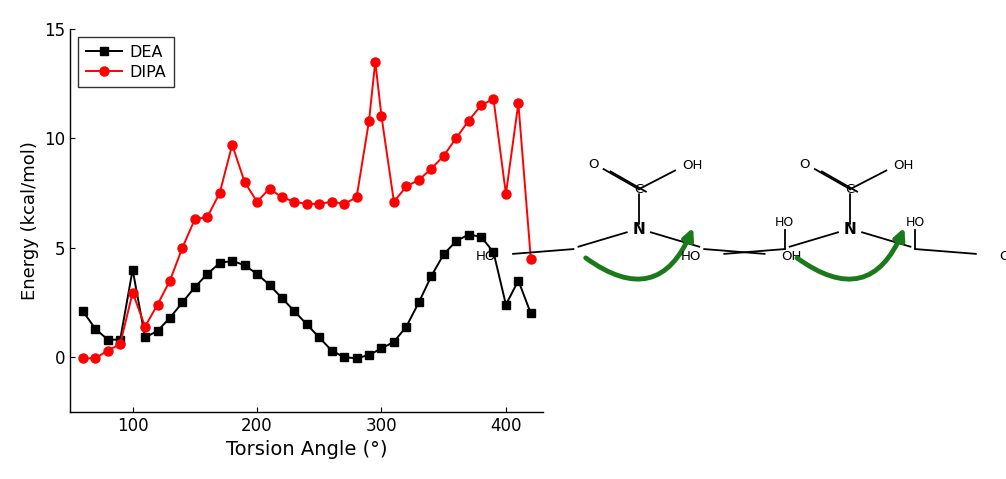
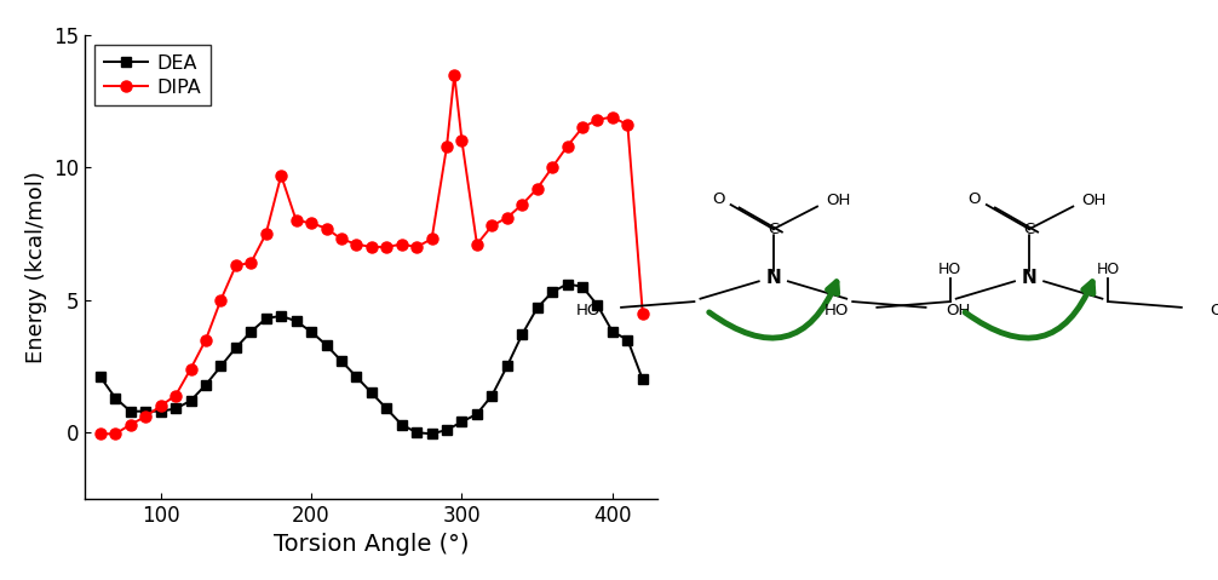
DEA/100: 4.00 -> 0.80
DIPA/100: 2.95 -> 1.00
DIPA/200: 7.10 -> 7.90
DEA/400: 2.40 -> 3.80
DIPA/400: 7.45 -> 11.90
